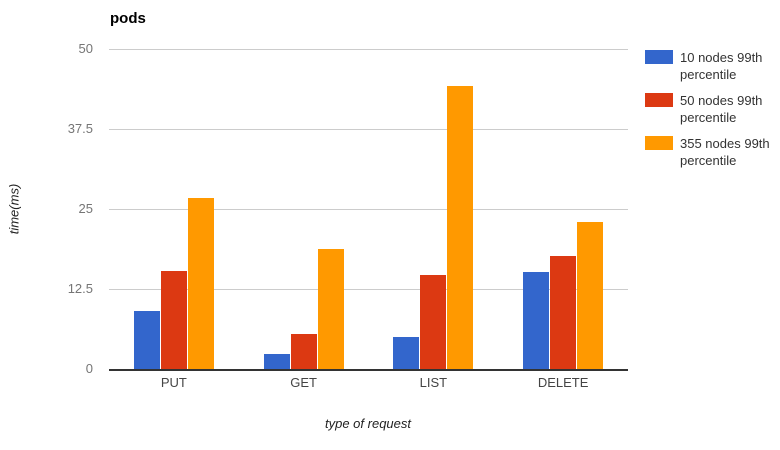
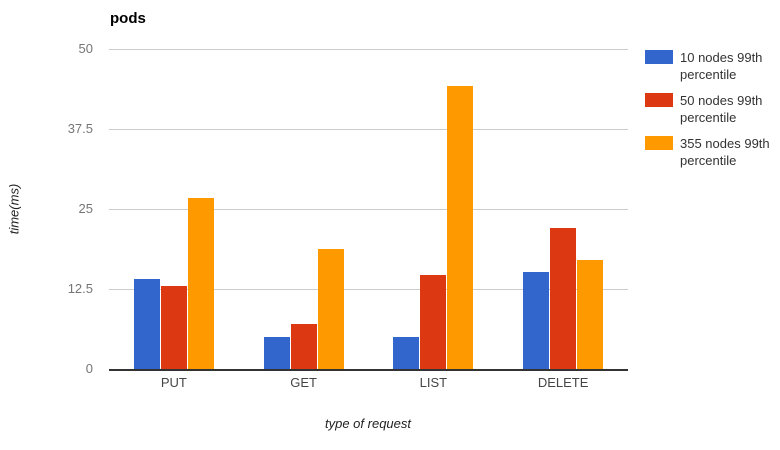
10 nodes 99th percentile/PUT: 9 -> 14
50 nodes 99th percentile/PUT: 15 -> 13
10 nodes 99th percentile/GET: 2 -> 5
50 nodes 99th percentile/GET: 5 -> 7
50 nodes 99th percentile/DELETE: 18 -> 22
355 nodes 99th percentile/DELETE: 23 -> 17
